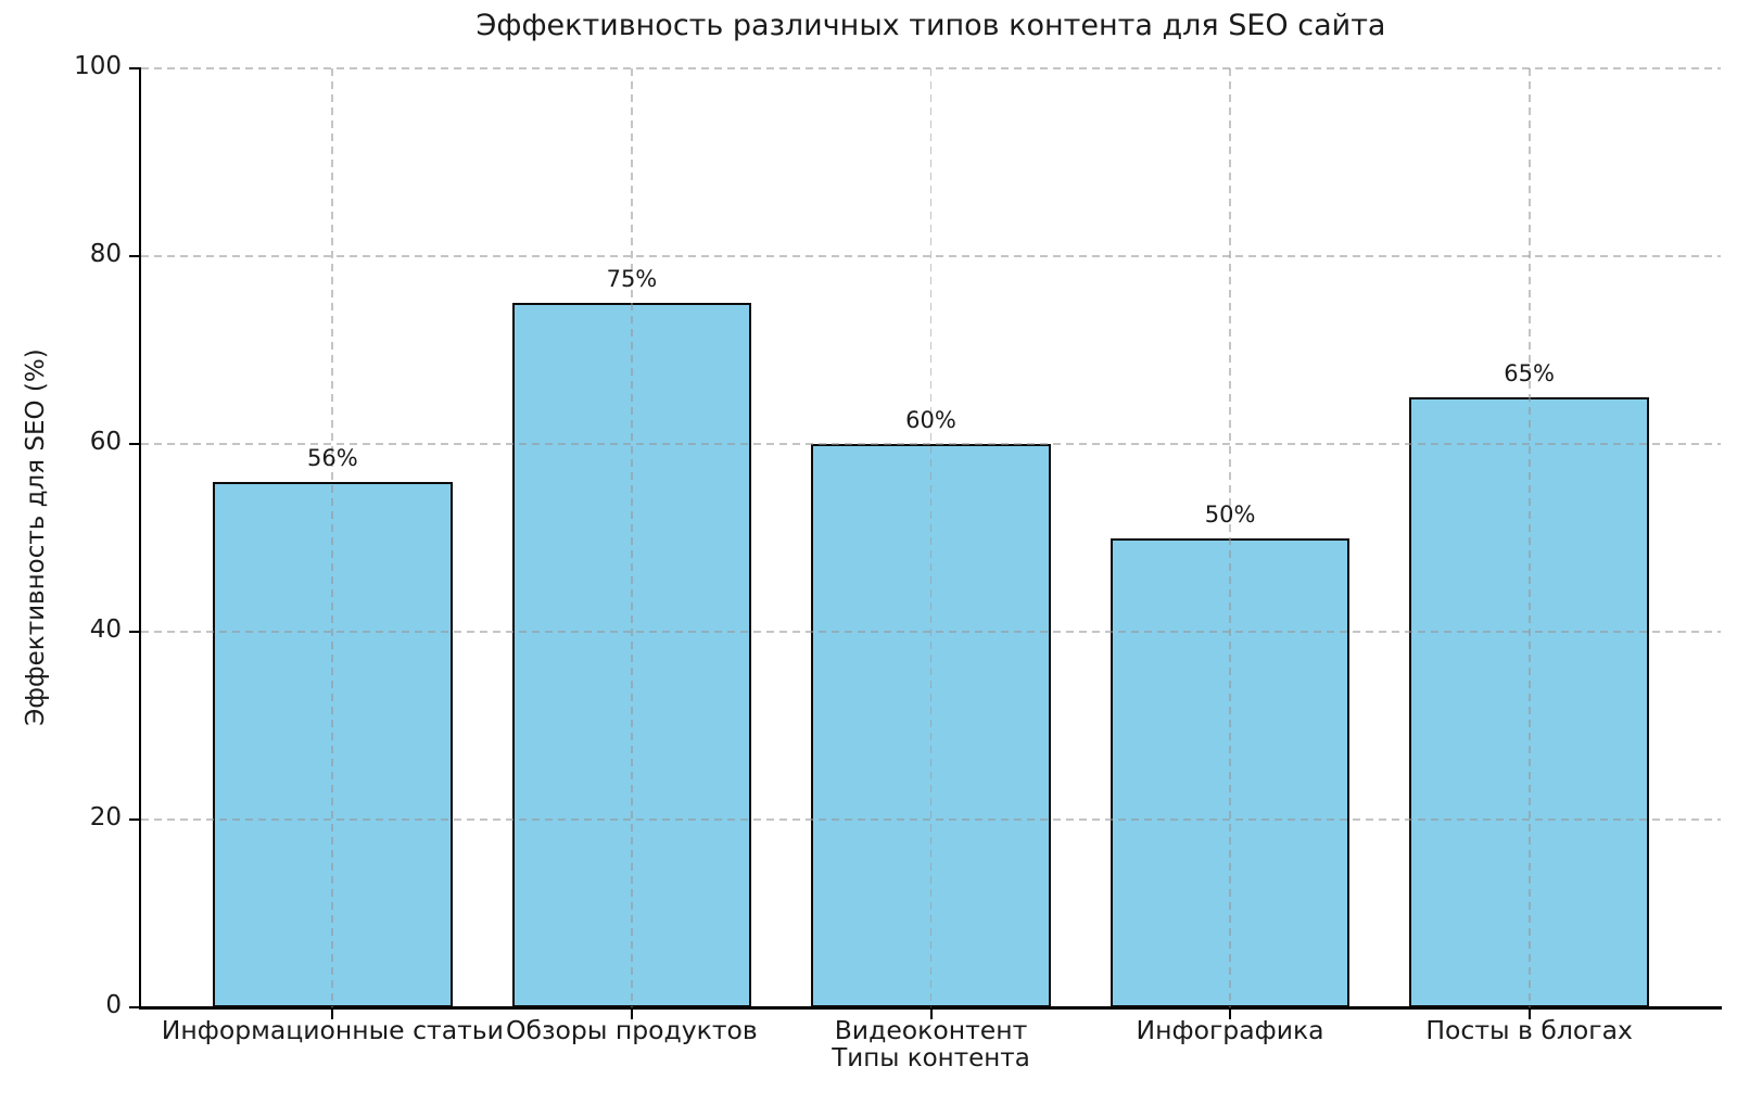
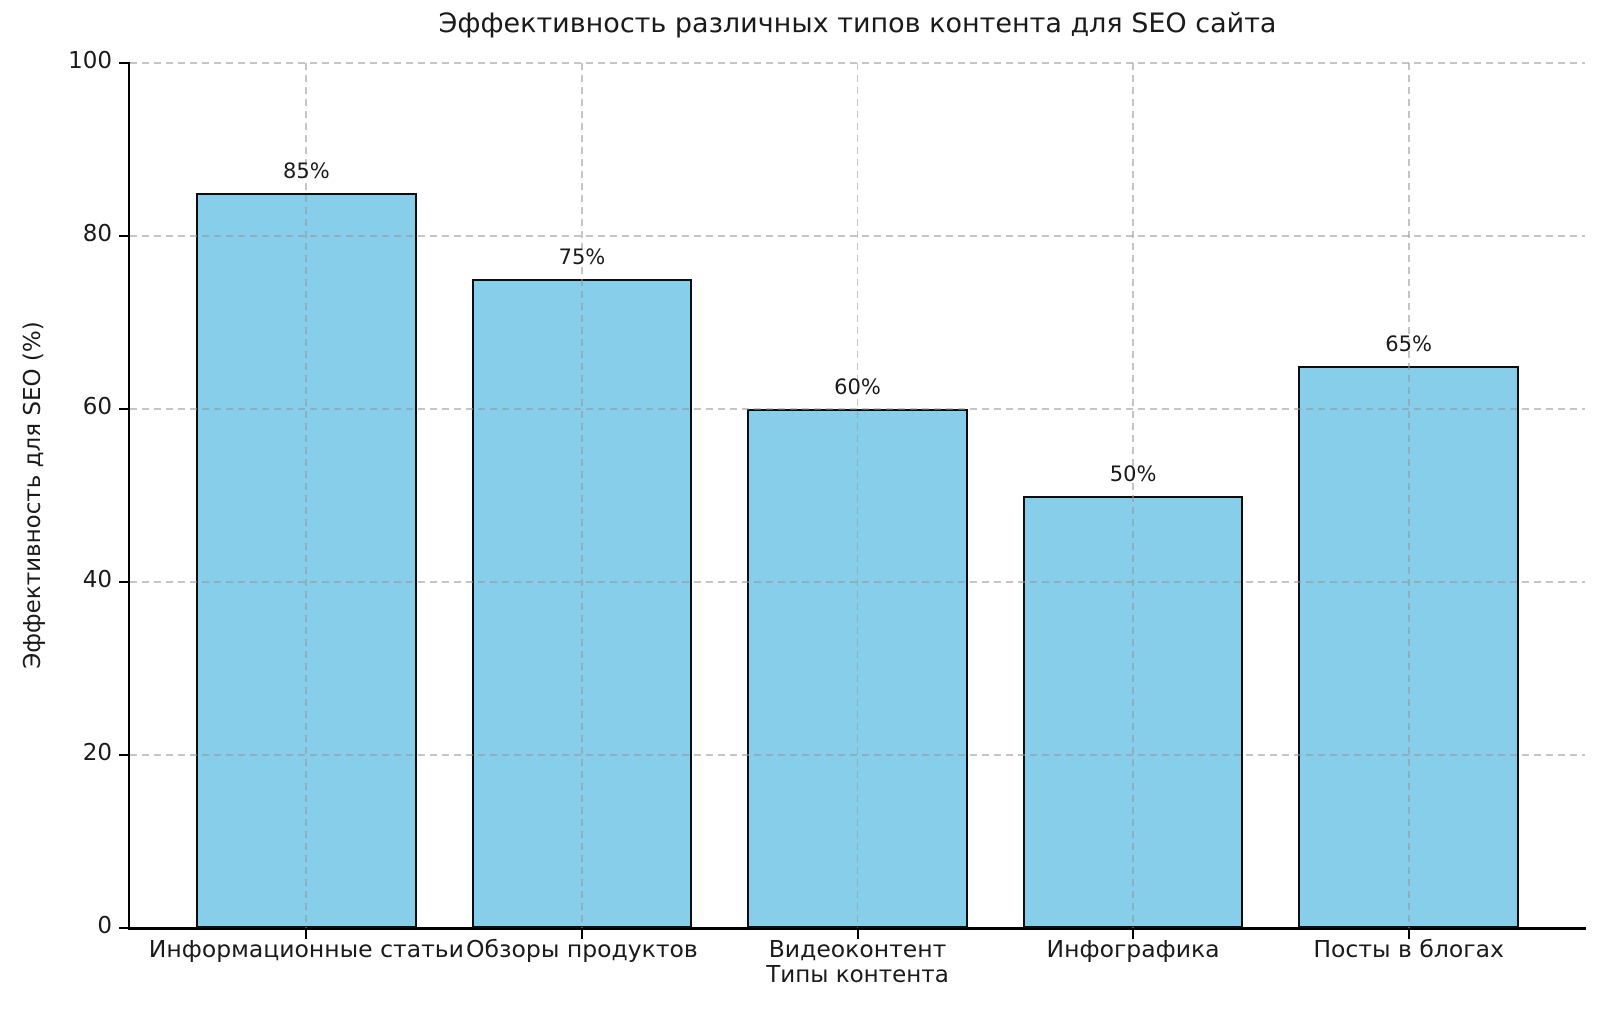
Информационные статьи: 56% -> 85%
